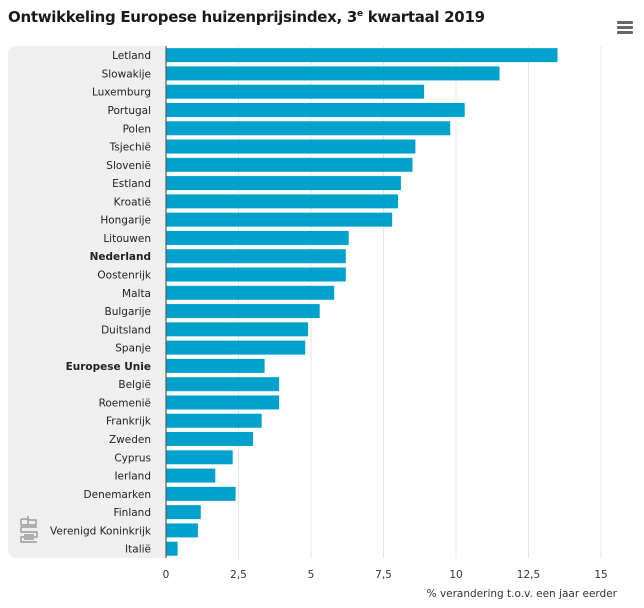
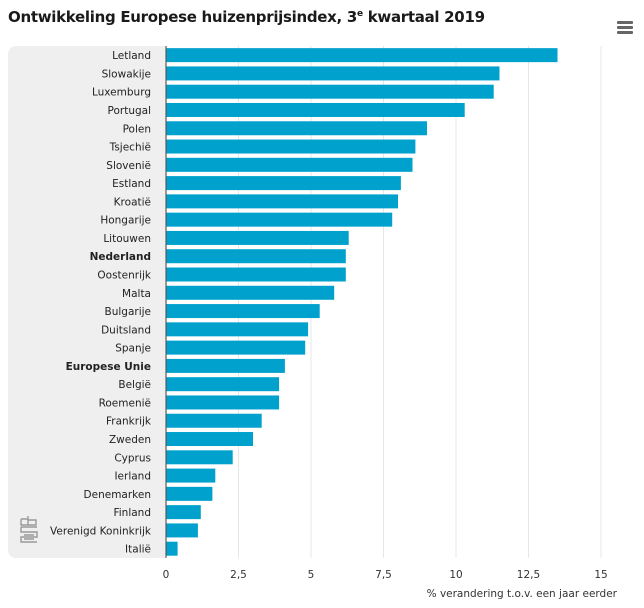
Luxemburg: 8.9 -> 11.3
Polen: 9.8 -> 9.0
Europese Unie: 3.4 -> 4.1
Denemarken: 2.4 -> 1.6
